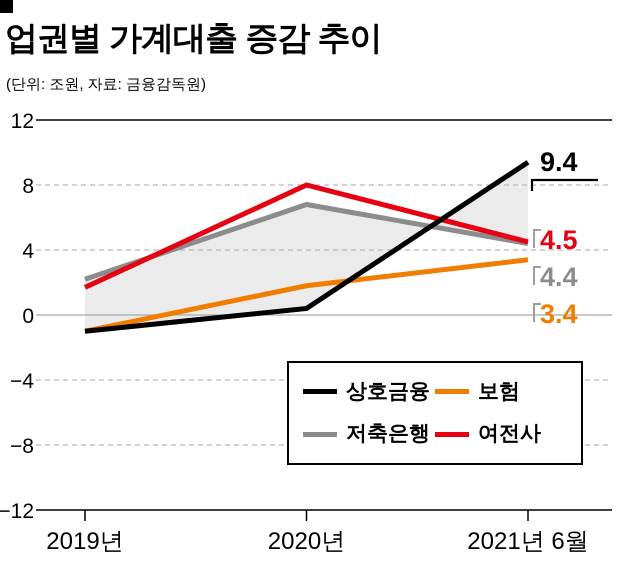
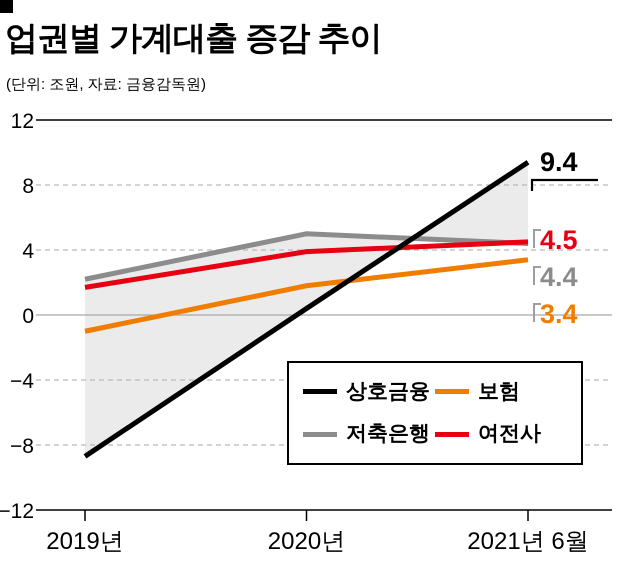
상호금융/2019년: -1.0 -> -8.7
저축은행/2020년: 6.8 -> 5.0
여전사/2020년: 8.0 -> 3.9
